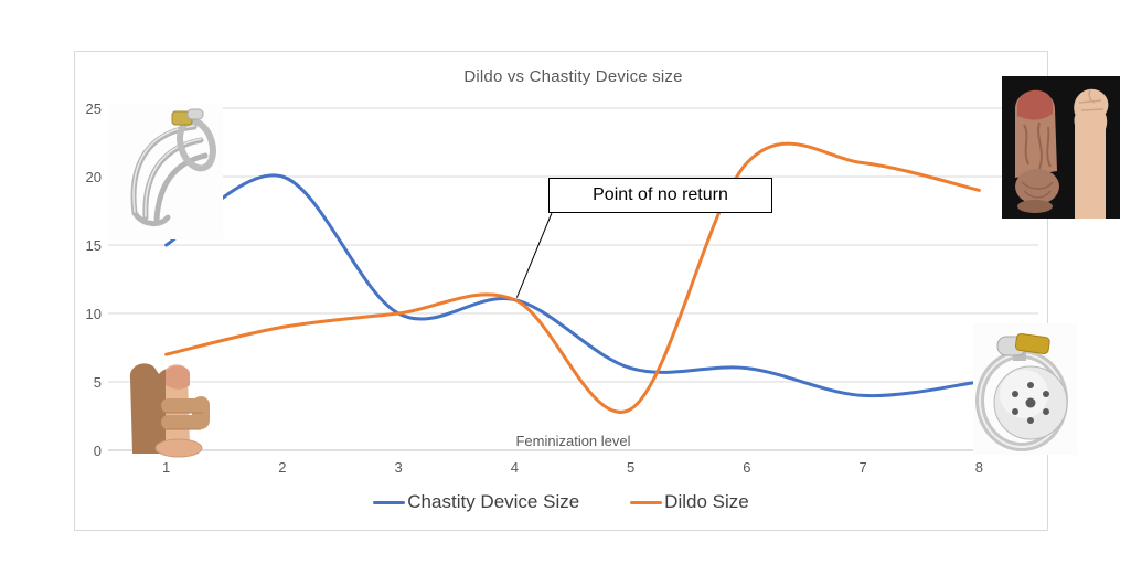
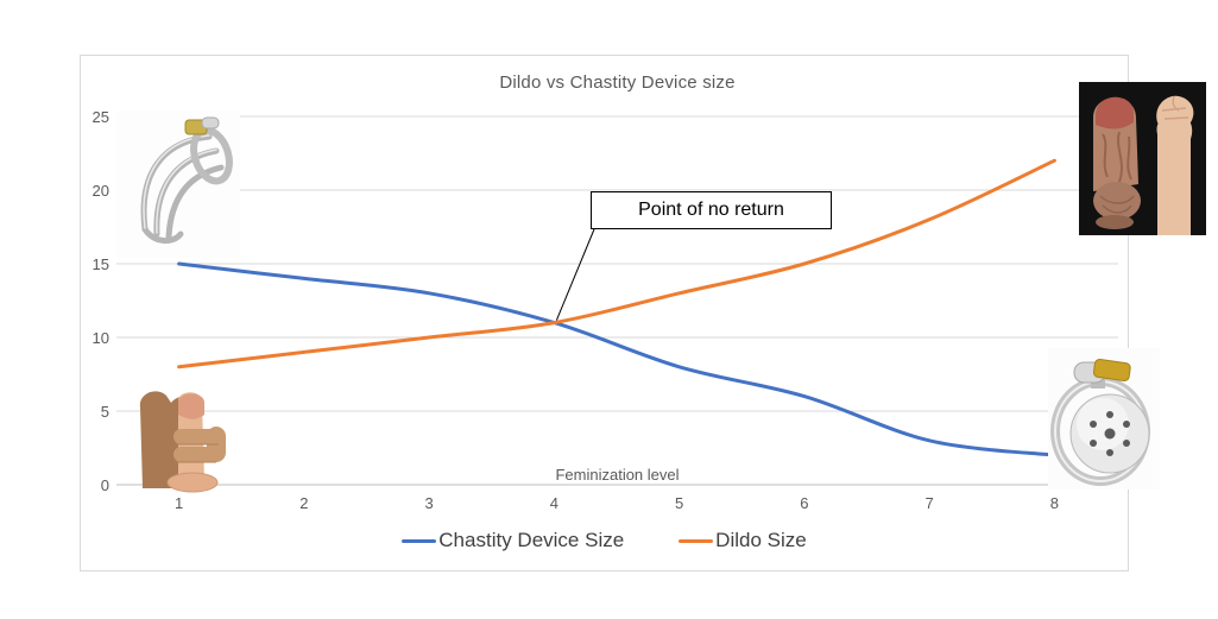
Dildo Size/1: 7 -> 8
Chastity Device Size/2: 20 -> 14
Chastity Device Size/3: 10 -> 13
Chastity Device Size/5: 6 -> 8
Dildo Size/5: 3 -> 13
Dildo Size/6: 21 -> 15
Chastity Device Size/7: 4 -> 3
Dildo Size/7: 21 -> 18
Chastity Device Size/8: 5 -> 2
Dildo Size/8: 19 -> 22
